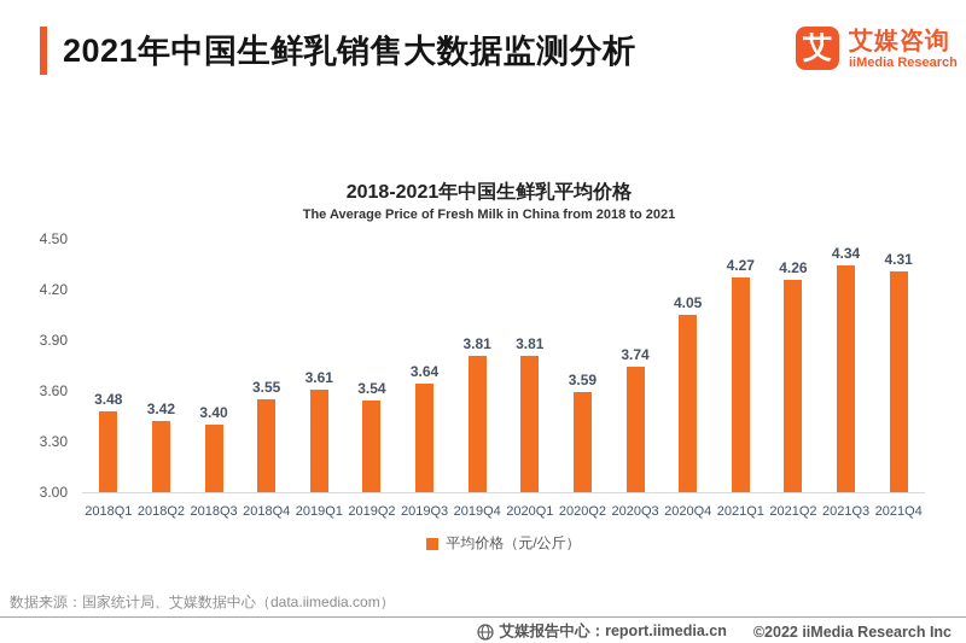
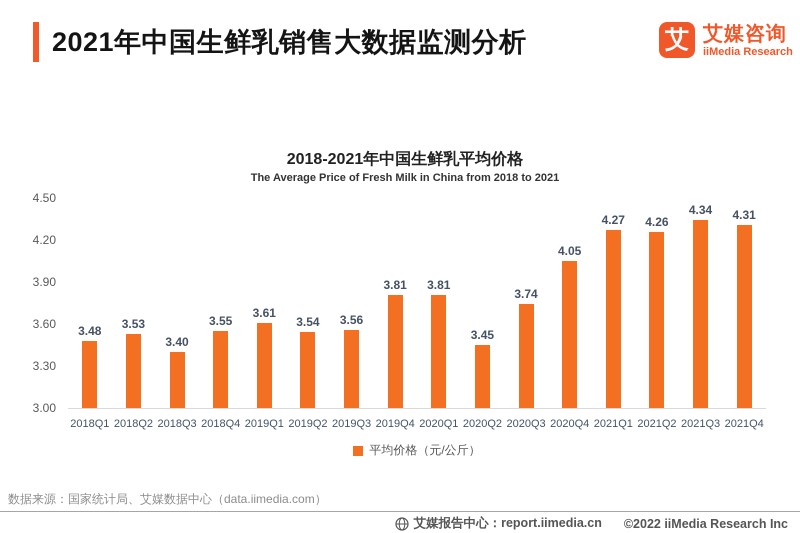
2018Q2: 3.42 -> 3.53
2019Q3: 3.64 -> 3.56
2020Q2: 3.59 -> 3.45
